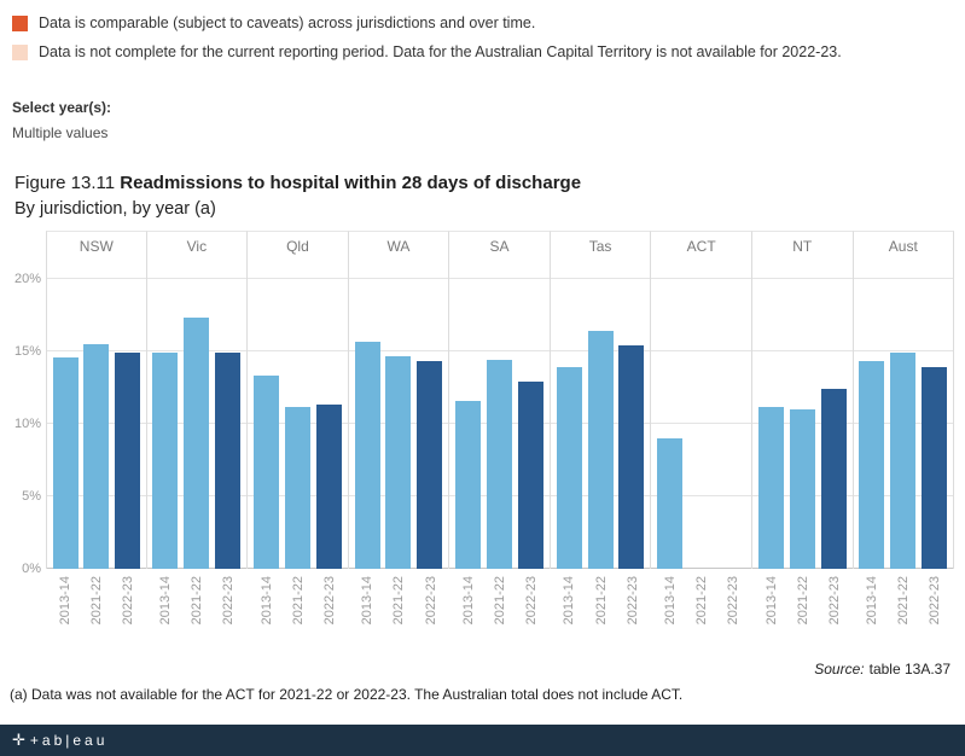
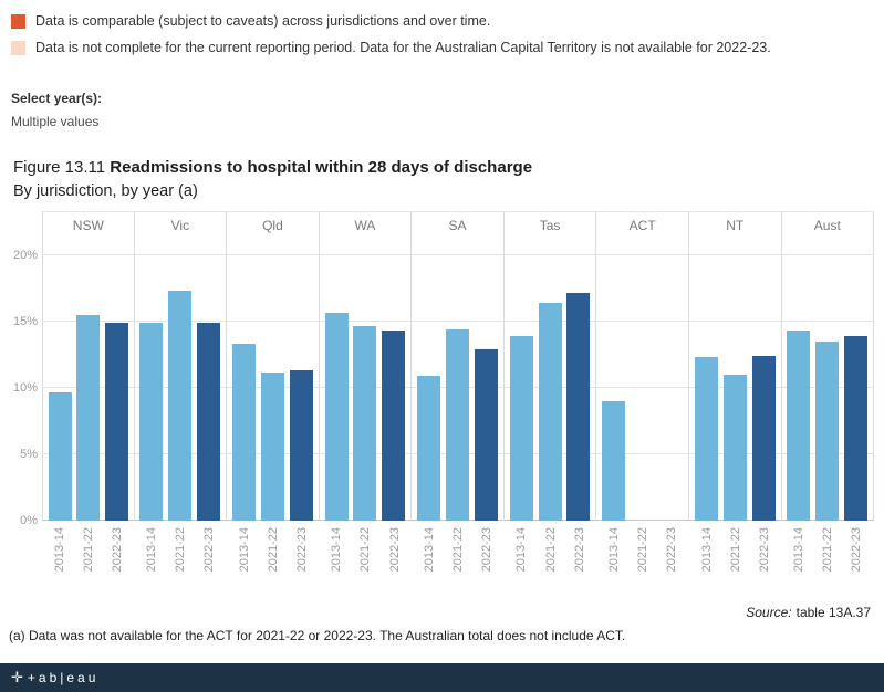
2013-14/NSW: 14.6% -> 9.7%
2013-14/SA: 11.6% -> 10.9%
2022-23/Tas: 15.4% -> 17.2%
2013-14/NT: 11.2% -> 12.3%
2021-22/Aust: 14.9% -> 13.5%
